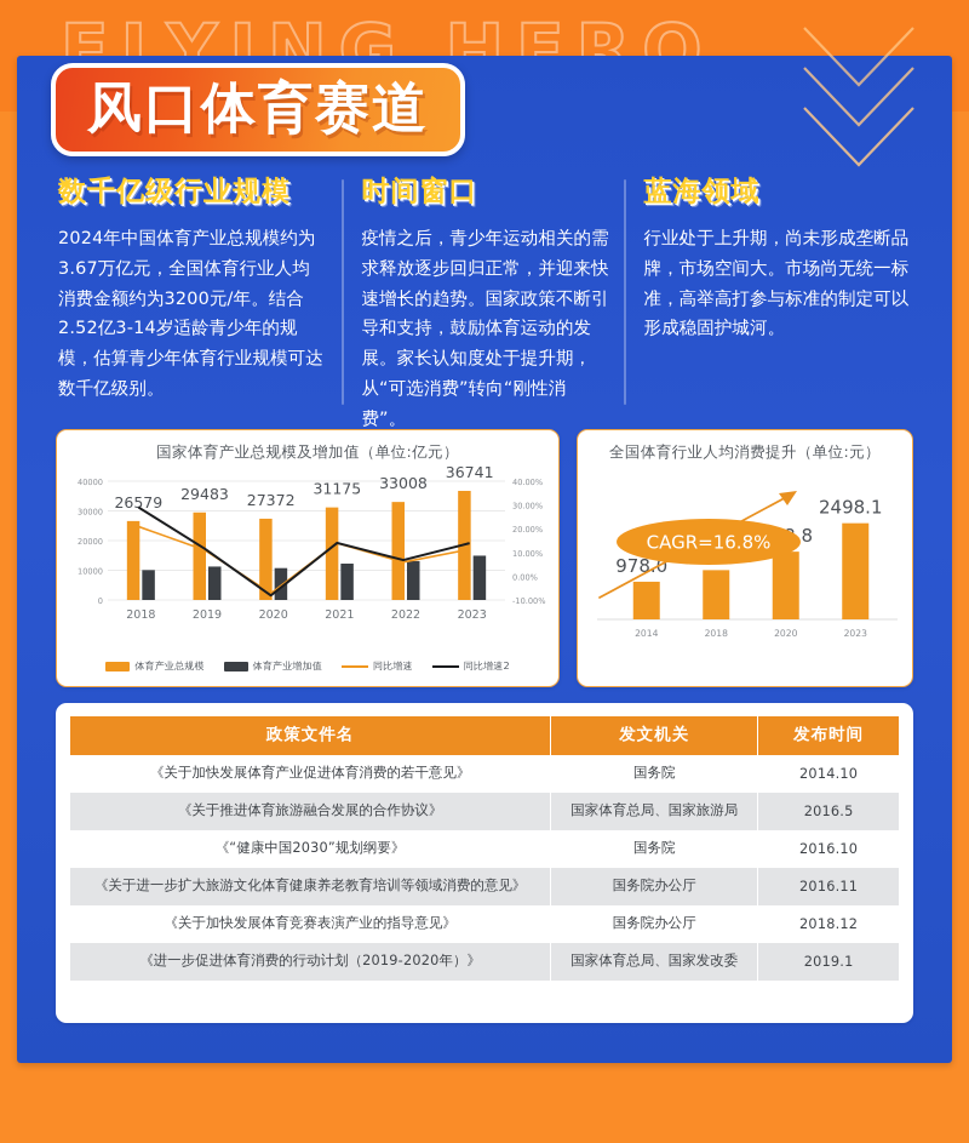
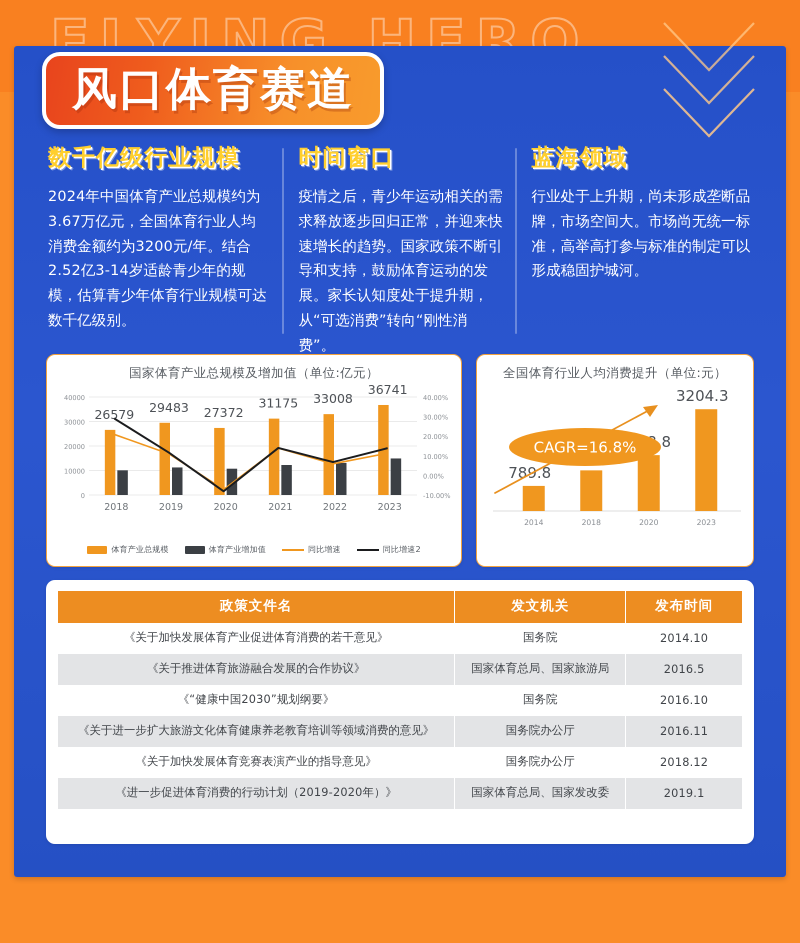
全国体育行业人均消费提升（单位:元）/2014: 978.0 -> 789.8
全国体育行业人均消费提升（单位:元）/2023: 2498.1 -> 3204.3
